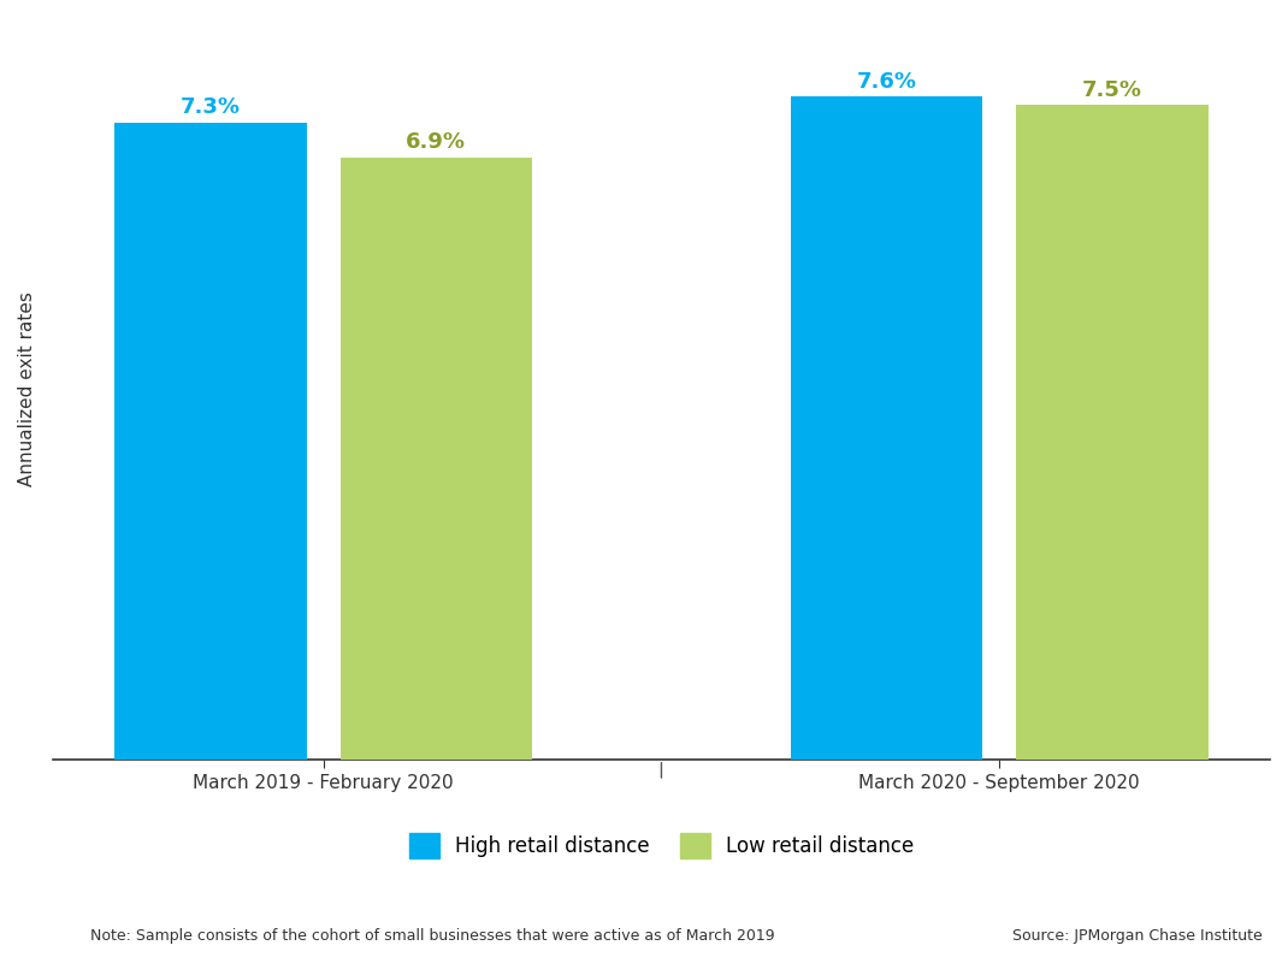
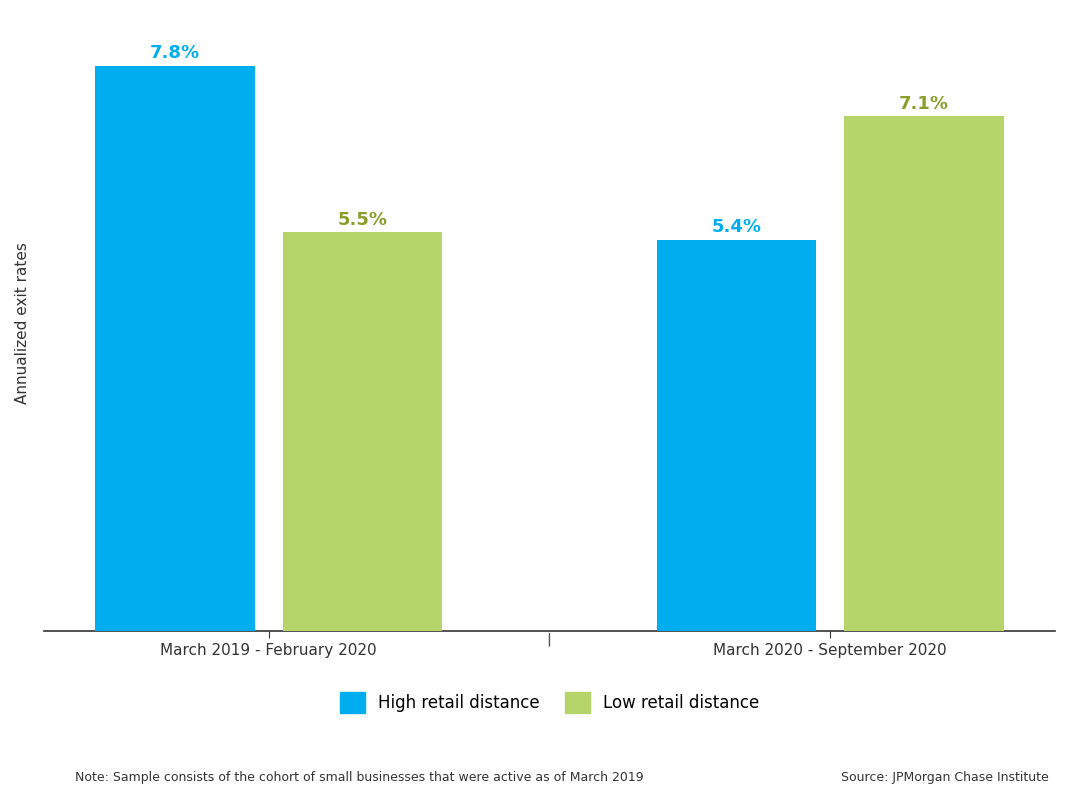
High retail distance/March 2019 - February 2020: 7.3% -> 7.8%
Low retail distance/March 2019 - February 2020: 6.9% -> 5.5%
High retail distance/March 2020 - September 2020: 7.6% -> 5.4%
Low retail distance/March 2020 - September 2020: 7.5% -> 7.1%
